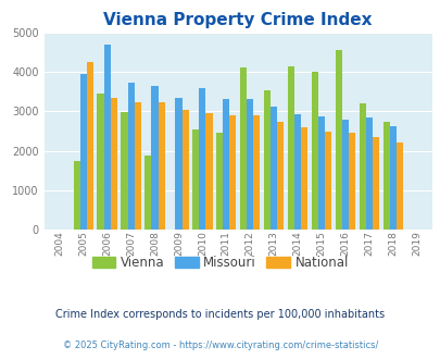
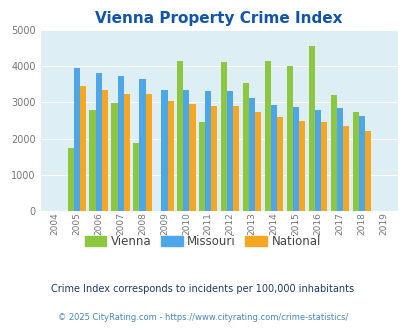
National/2005: 4250 -> 3440
Vienna/2006: 3450 -> 2800
Missouri/2006: 4700 -> 3820
Vienna/2010: 2550 -> 4130
Missouri/2010: 3600 -> 3340
